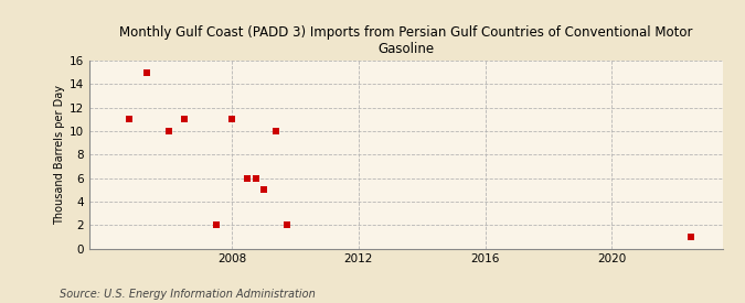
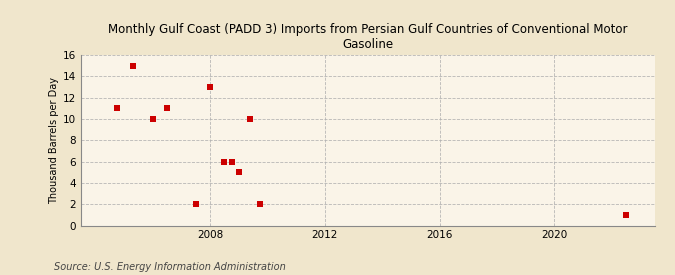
2008: 11 -> 13
